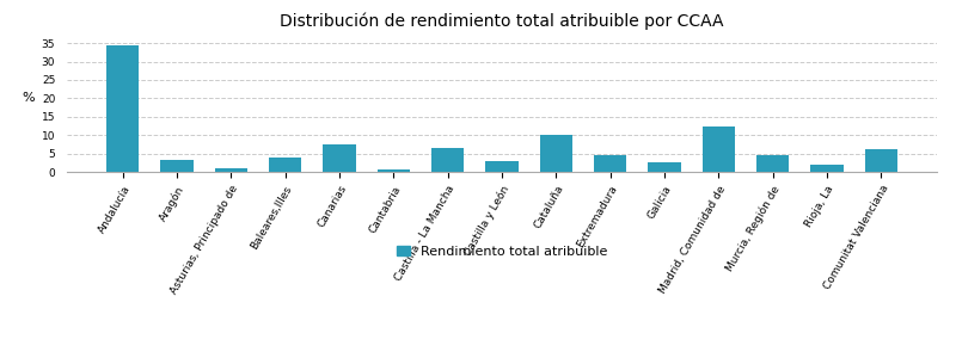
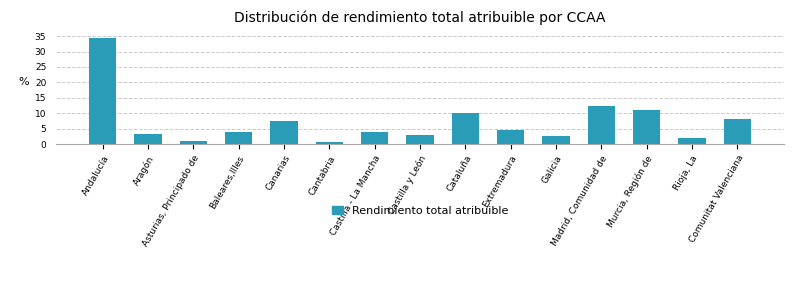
Castilla - La Mancha: 6.5 -> 4.0
Murcia, Región de: 4.5 -> 11.0
Comunitat Valenciana: 6.1 -> 8.0
